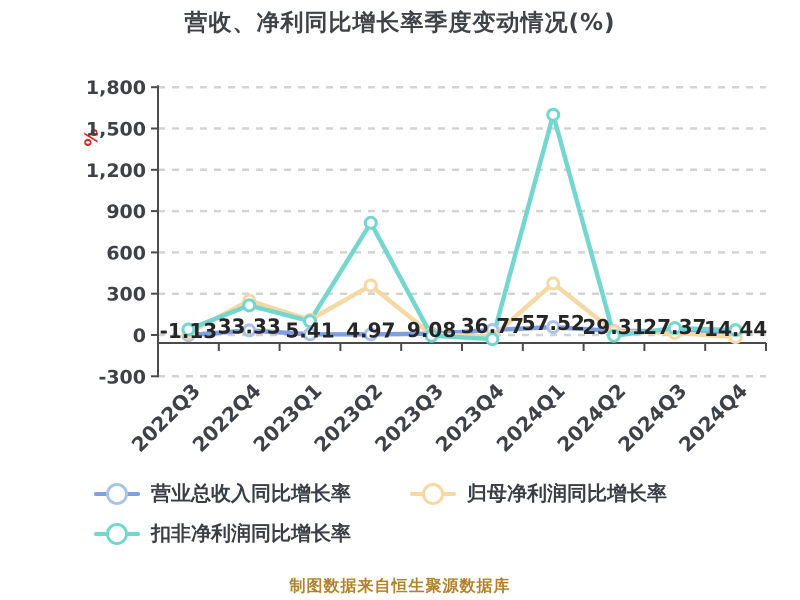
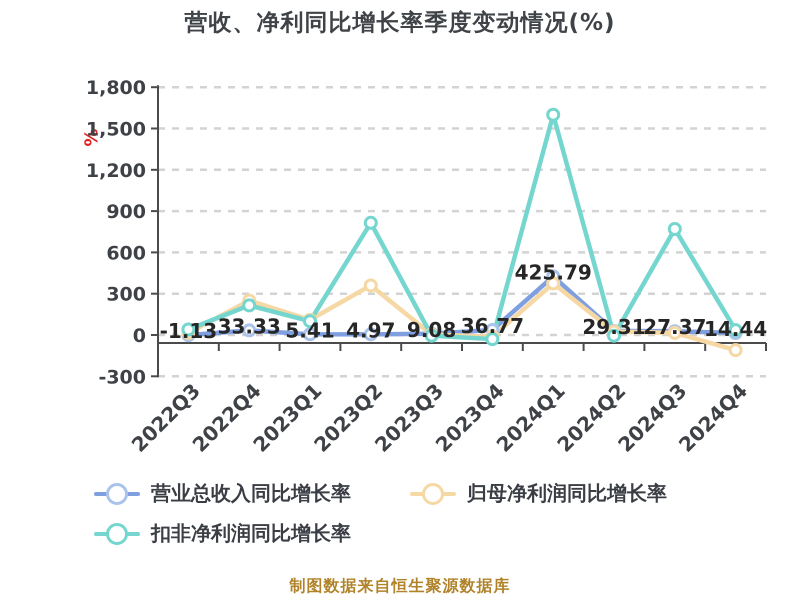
营业总收入同比增长率/2024Q1: 57.52 -> 425.79
扣非净利润同比增长率/2024Q3: 50 -> 770
归母净利润同比增长率/2024Q4: -20 -> -110
